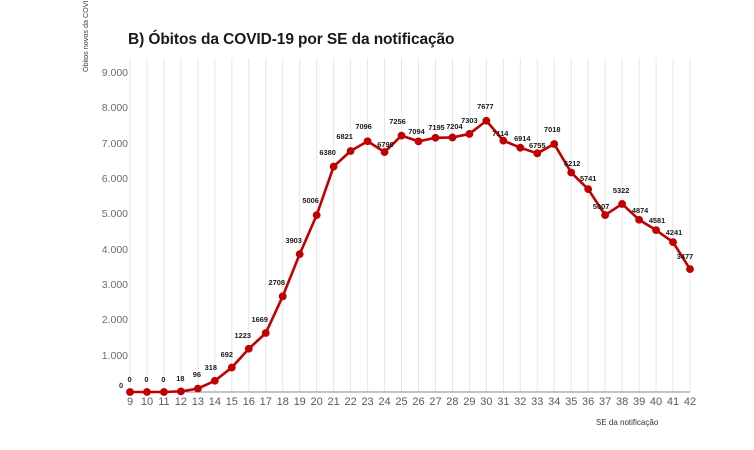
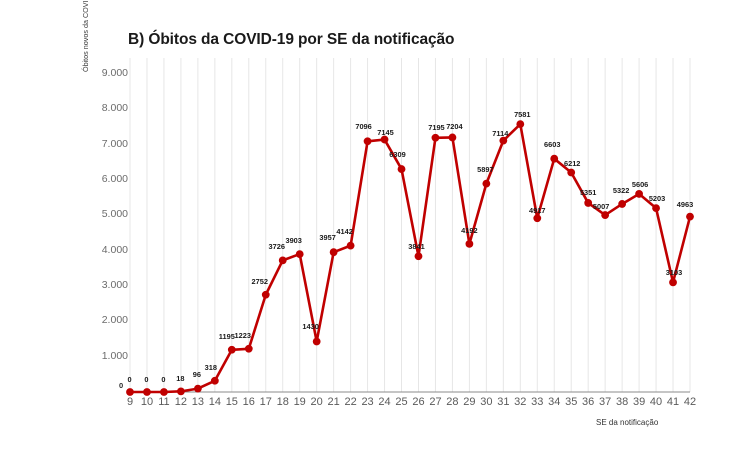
15: 692 -> 1195
17: 1669 -> 2752
18: 2708 -> 3726
20: 5006 -> 1430
21: 6380 -> 3957
22: 6821 -> 4142
24: 6790 -> 7145
25: 7256 -> 6309
26: 7094 -> 3841
29: 7303 -> 4192
30: 7677 -> 5897
32: 6914 -> 7581
33: 6755 -> 4917
34: 7018 -> 6603
36: 5741 -> 5351
39: 4874 -> 5606
40: 4581 -> 5203
41: 4241 -> 3103
42: 3477 -> 4963
